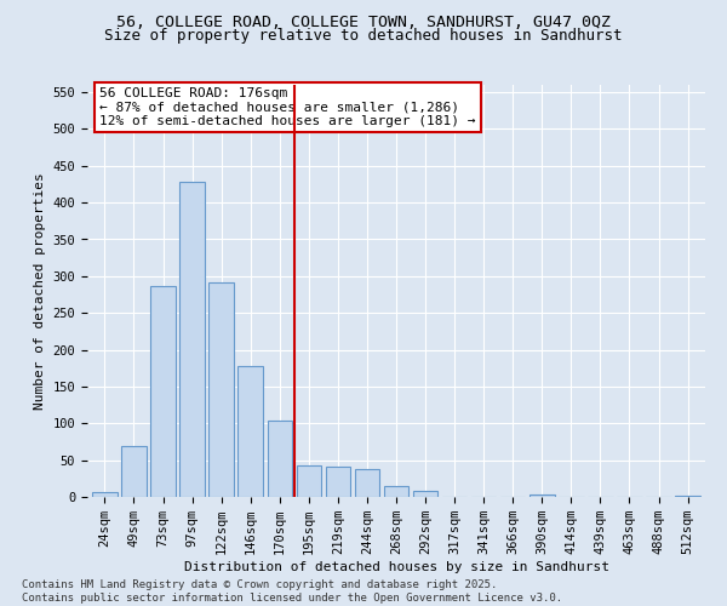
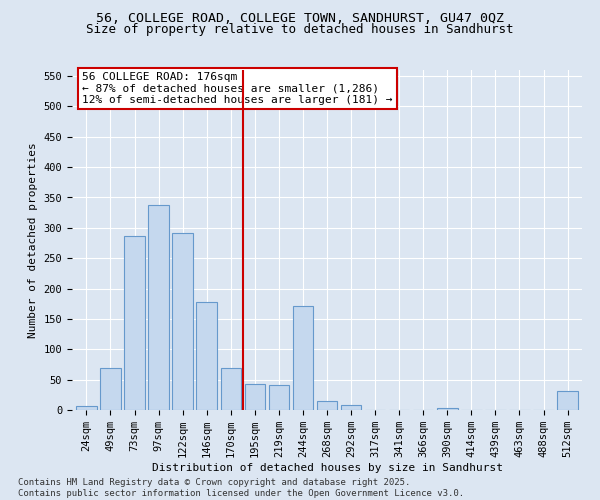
97sqm: 428 -> 338
170sqm: 104 -> 70
244sqm: 38 -> 172
512sqm: 2 -> 32
